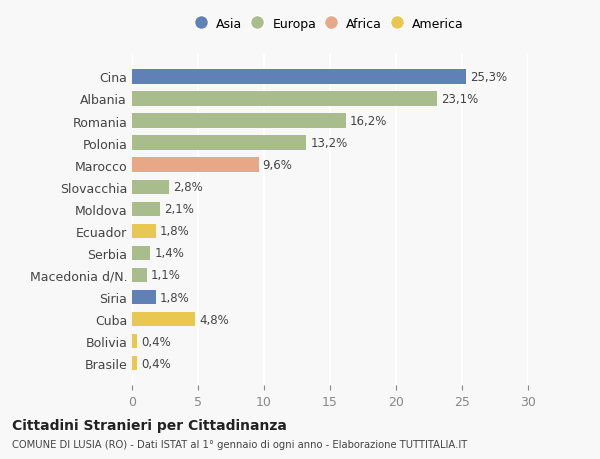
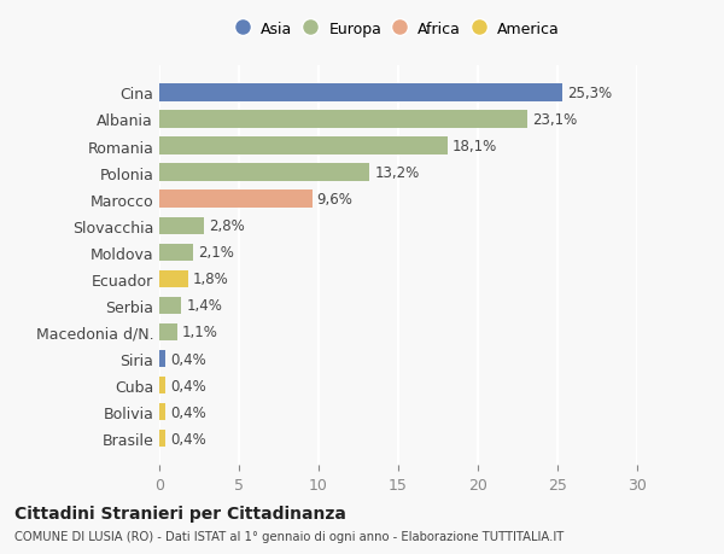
Romania: 16,2% -> 18,1%
Siria: 1,8% -> 0,4%
Cuba: 4,8% -> 0,4%
